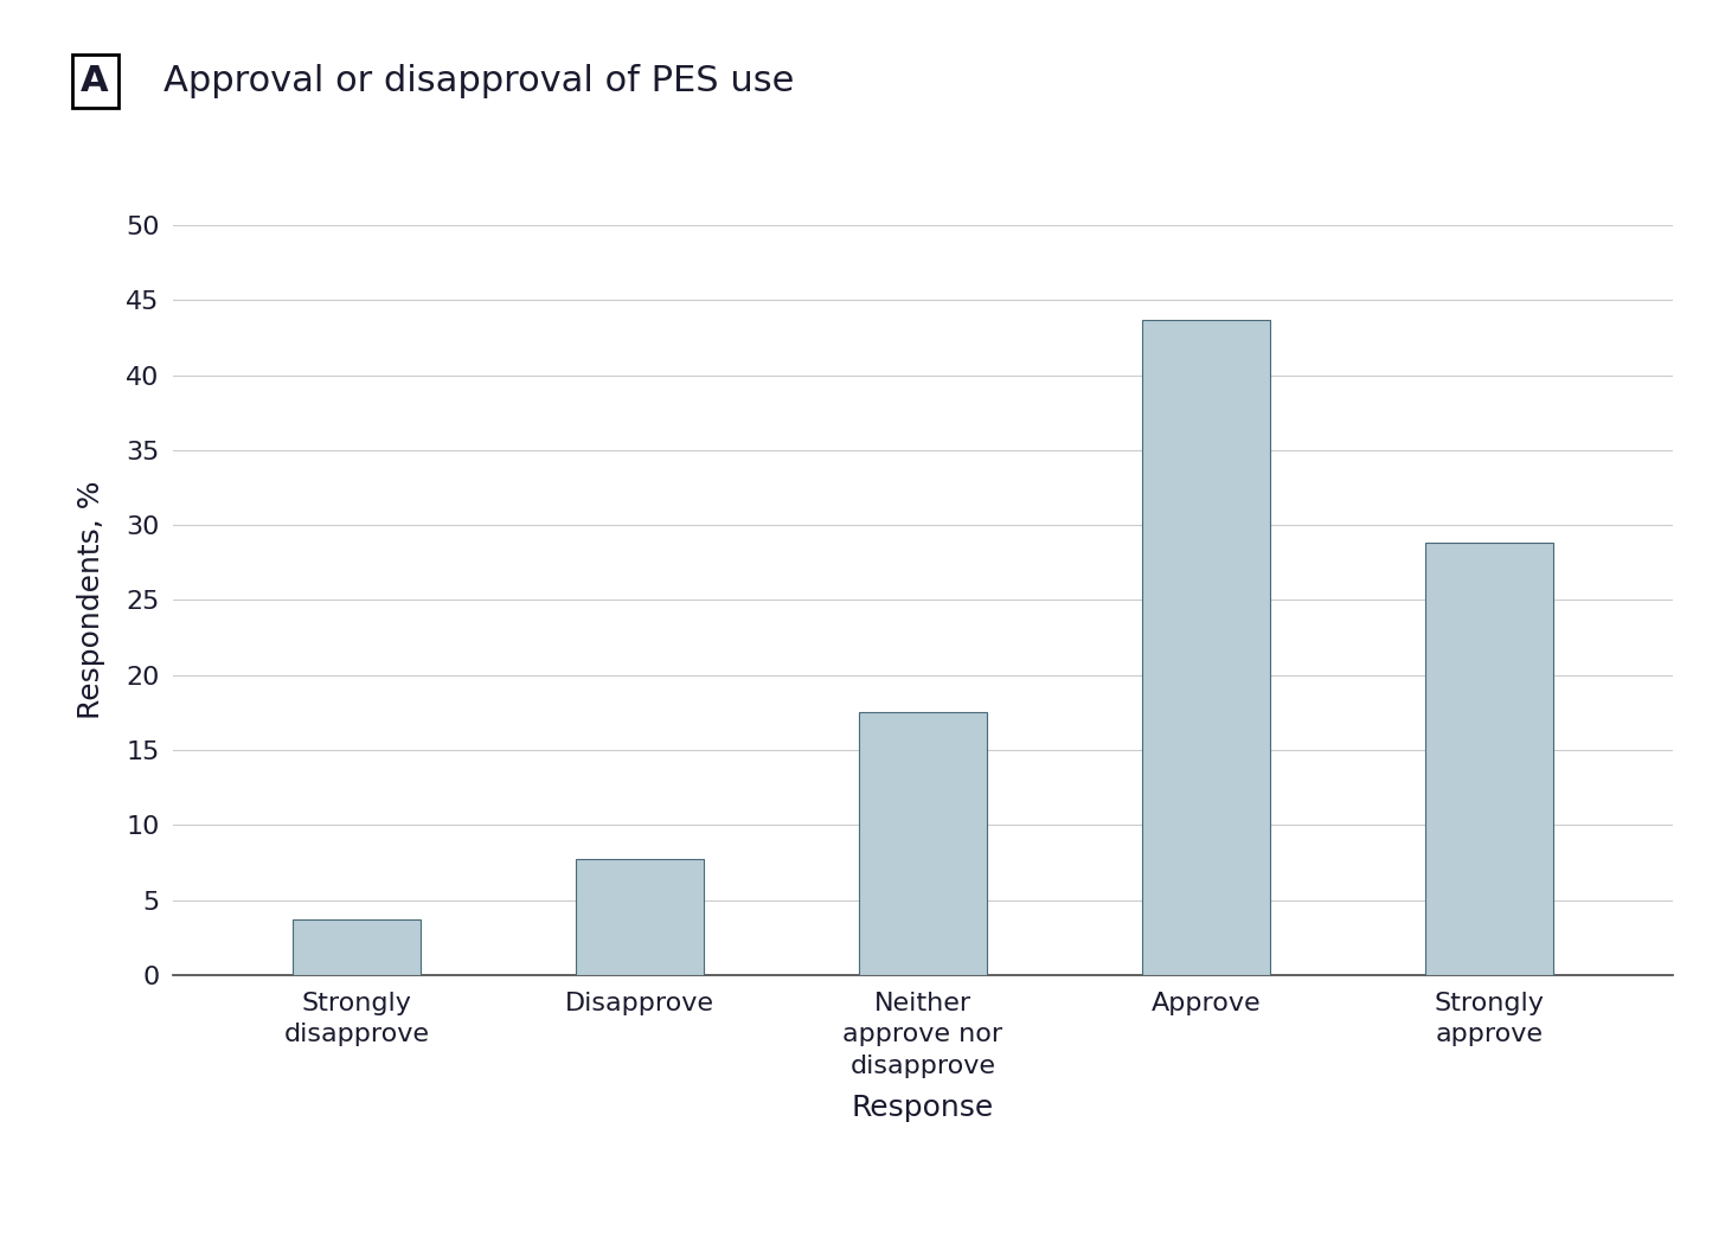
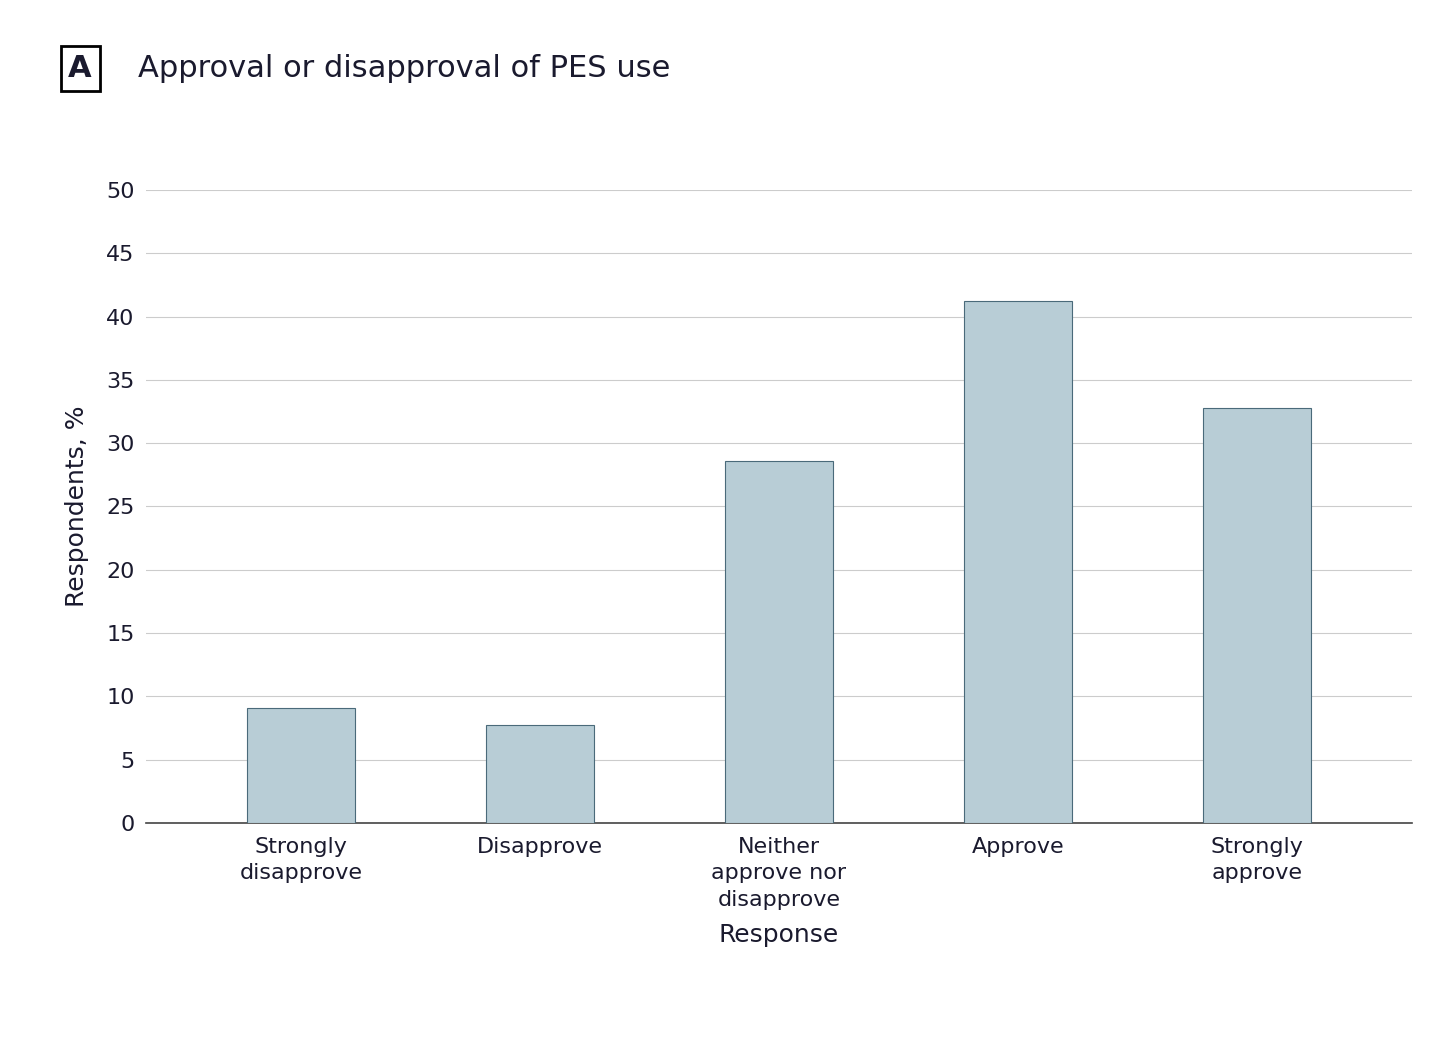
Strongly disapprove: 3.7 -> 9.1
Neither approve nor disapprove: 17.5 -> 28.6
Approve: 43.7 -> 41.2
Strongly approve: 28.8 -> 32.8
